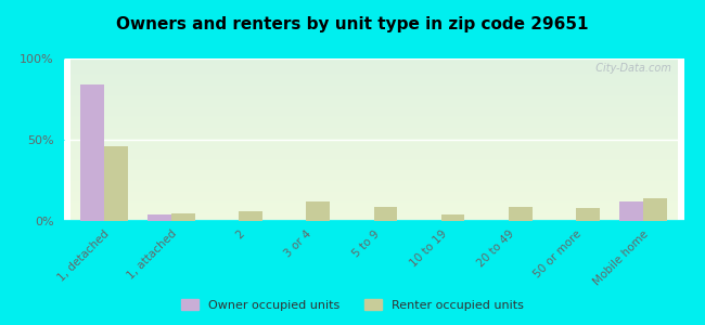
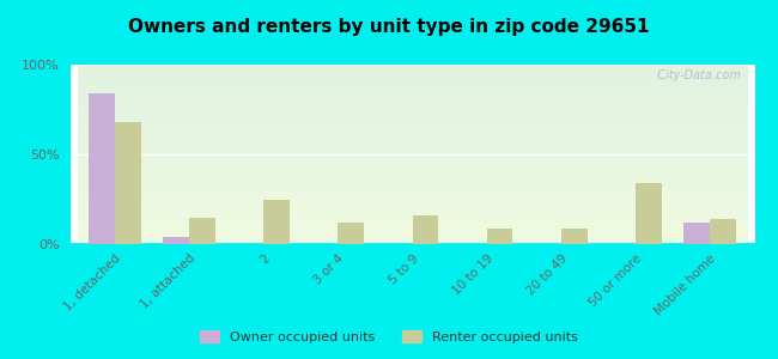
Renter occupied units/1, detached: 46% -> 68%
Renter occupied units/1, attached: 5% -> 15%
Renter occupied units/2: 6% -> 25%
Renter occupied units/5 to 9: 9% -> 16%
Renter occupied units/10 to 19: 4% -> 9%
Renter occupied units/50 or more: 8% -> 34%
